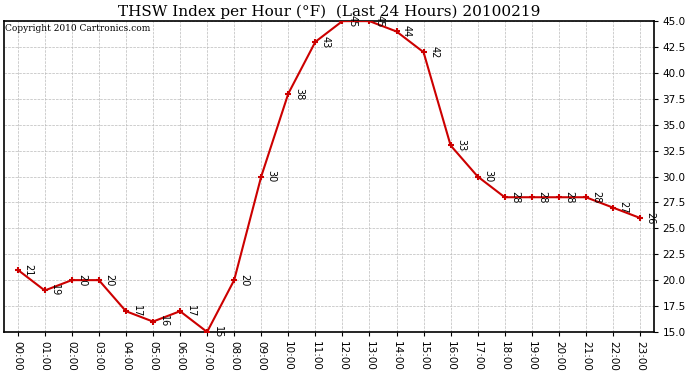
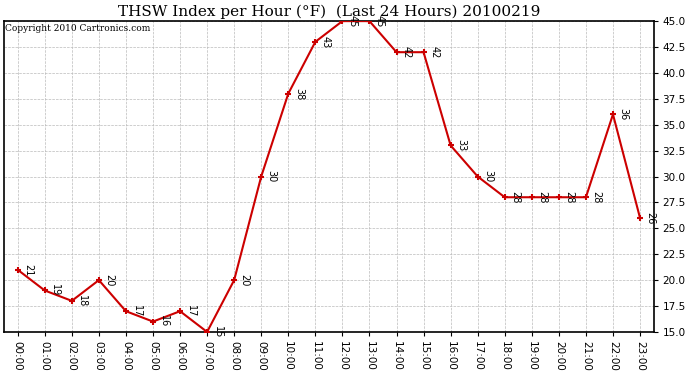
02:00: 20 -> 18
14:00: 44 -> 42
22:00: 27 -> 36
